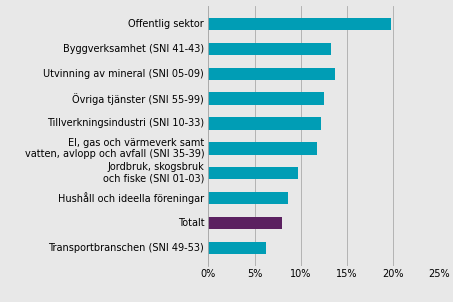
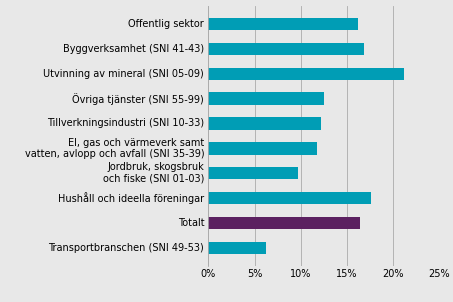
Offentlig sektor: 19.8% -> 16.2%
Byggverksamhet (SNI 41-43): 13.3% -> 16.8%
Utvinning av mineral (SNI 05-09): 13.7% -> 21.2%
Hushåll och ideella föreningar: 8.6% -> 17.6%
Totalt: 8.0% -> 16.4%
